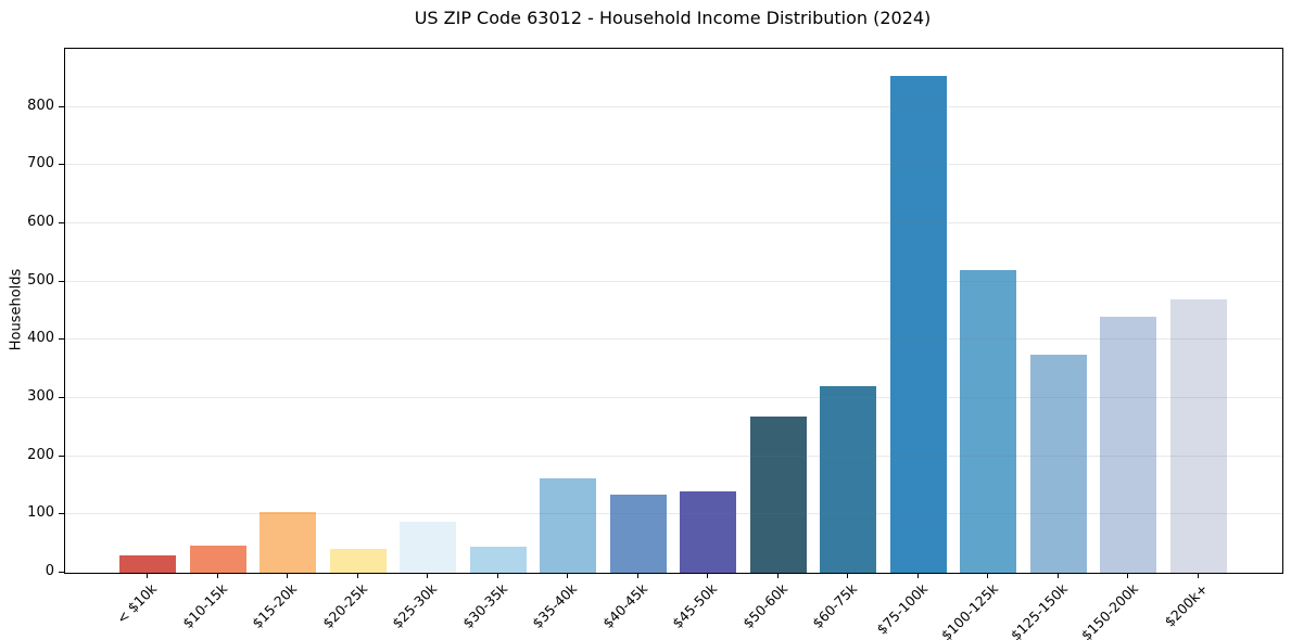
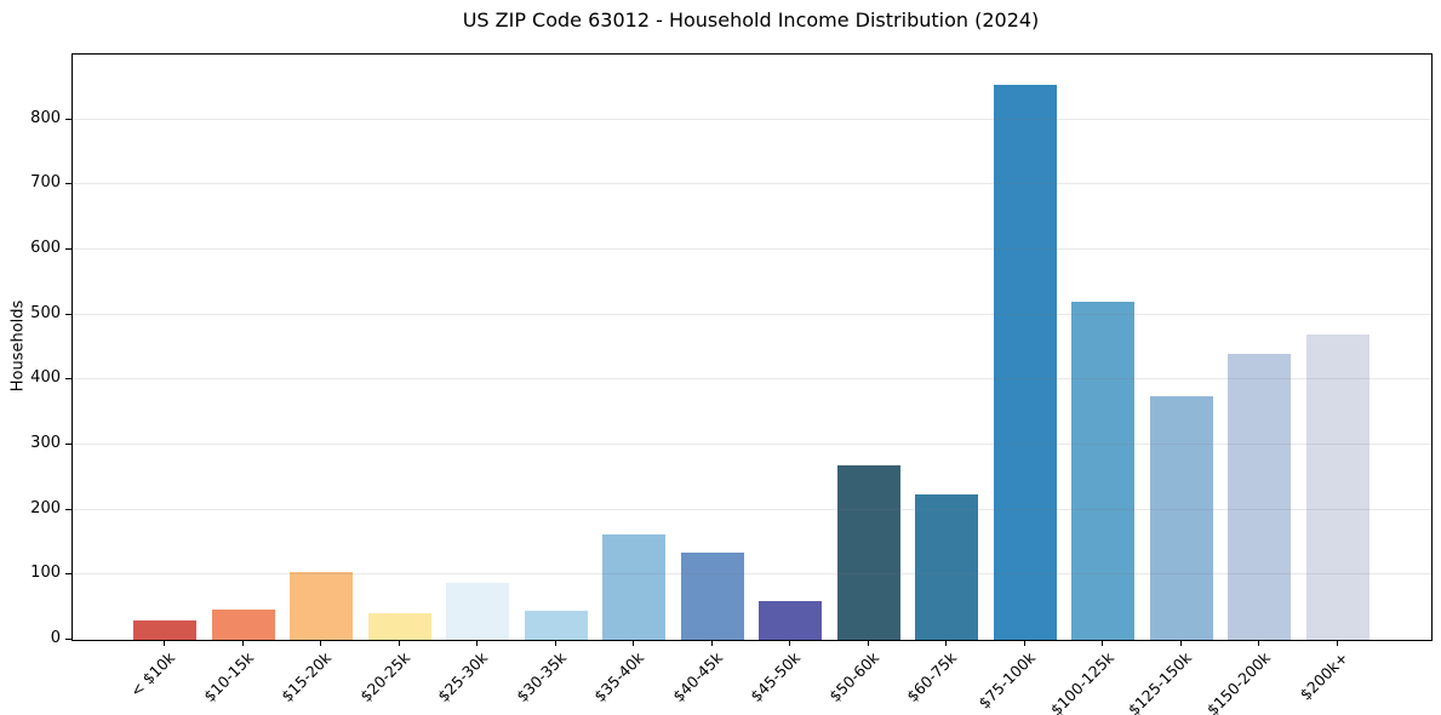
$45-50k: 140 -> 60
$60-75k: 320 -> 220
